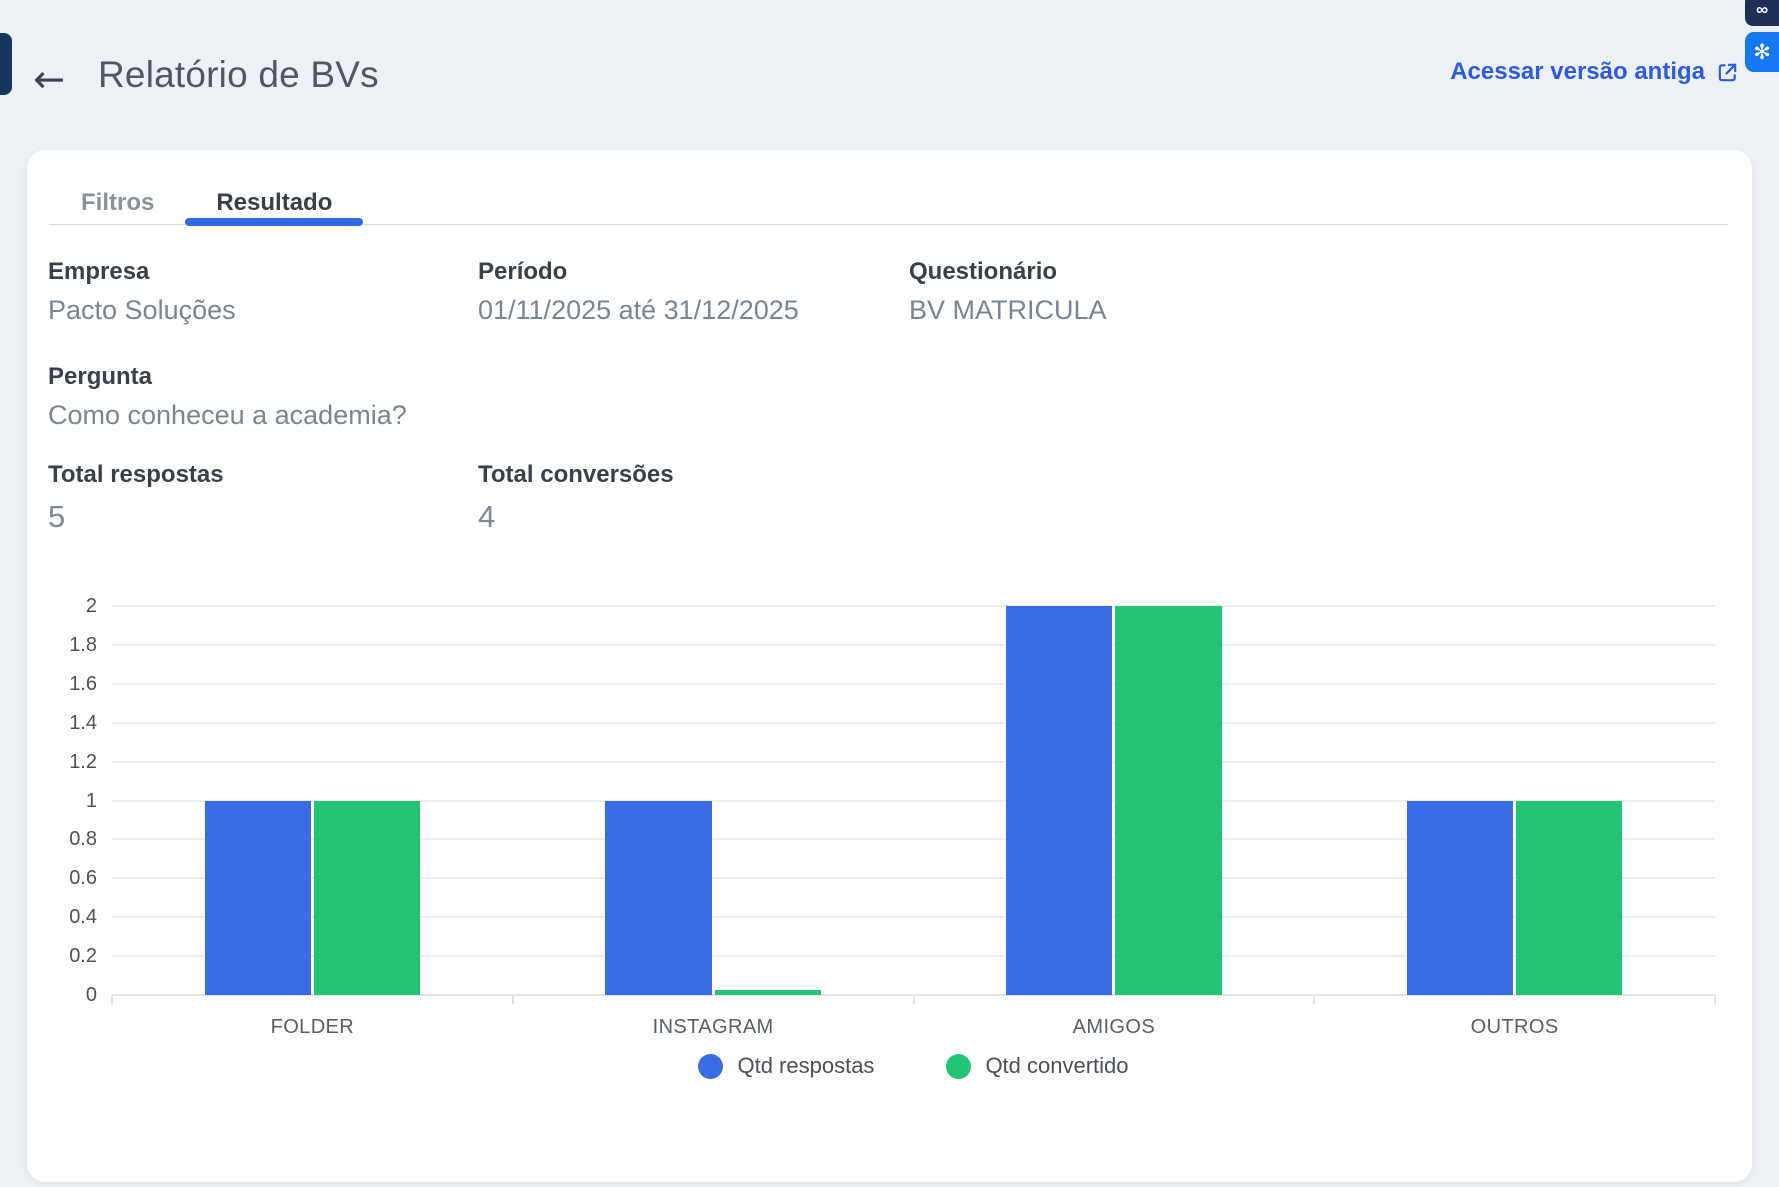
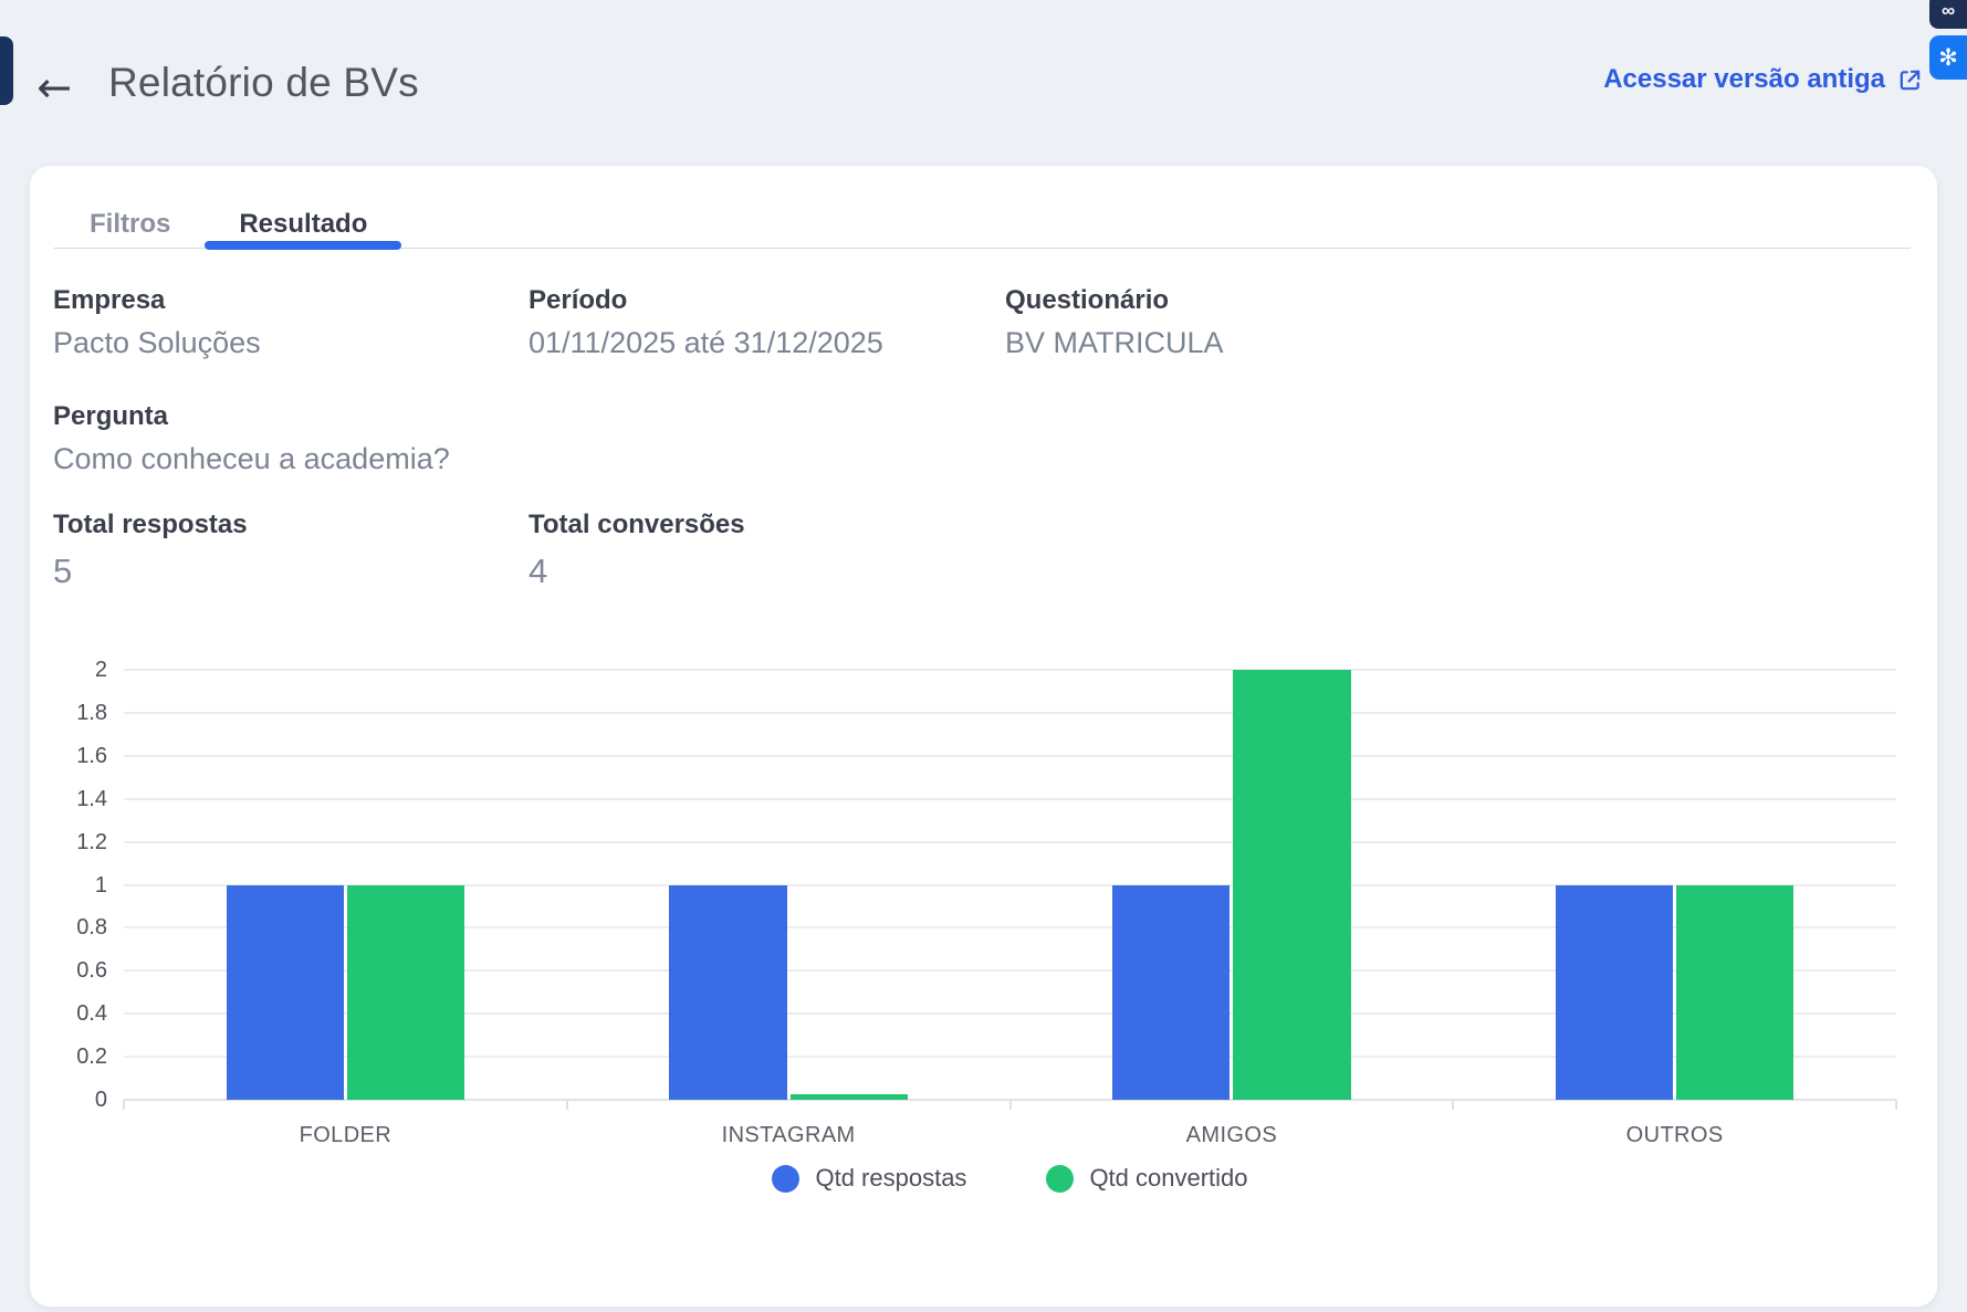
Qtd respostas/AMIGOS: 2 -> 1
